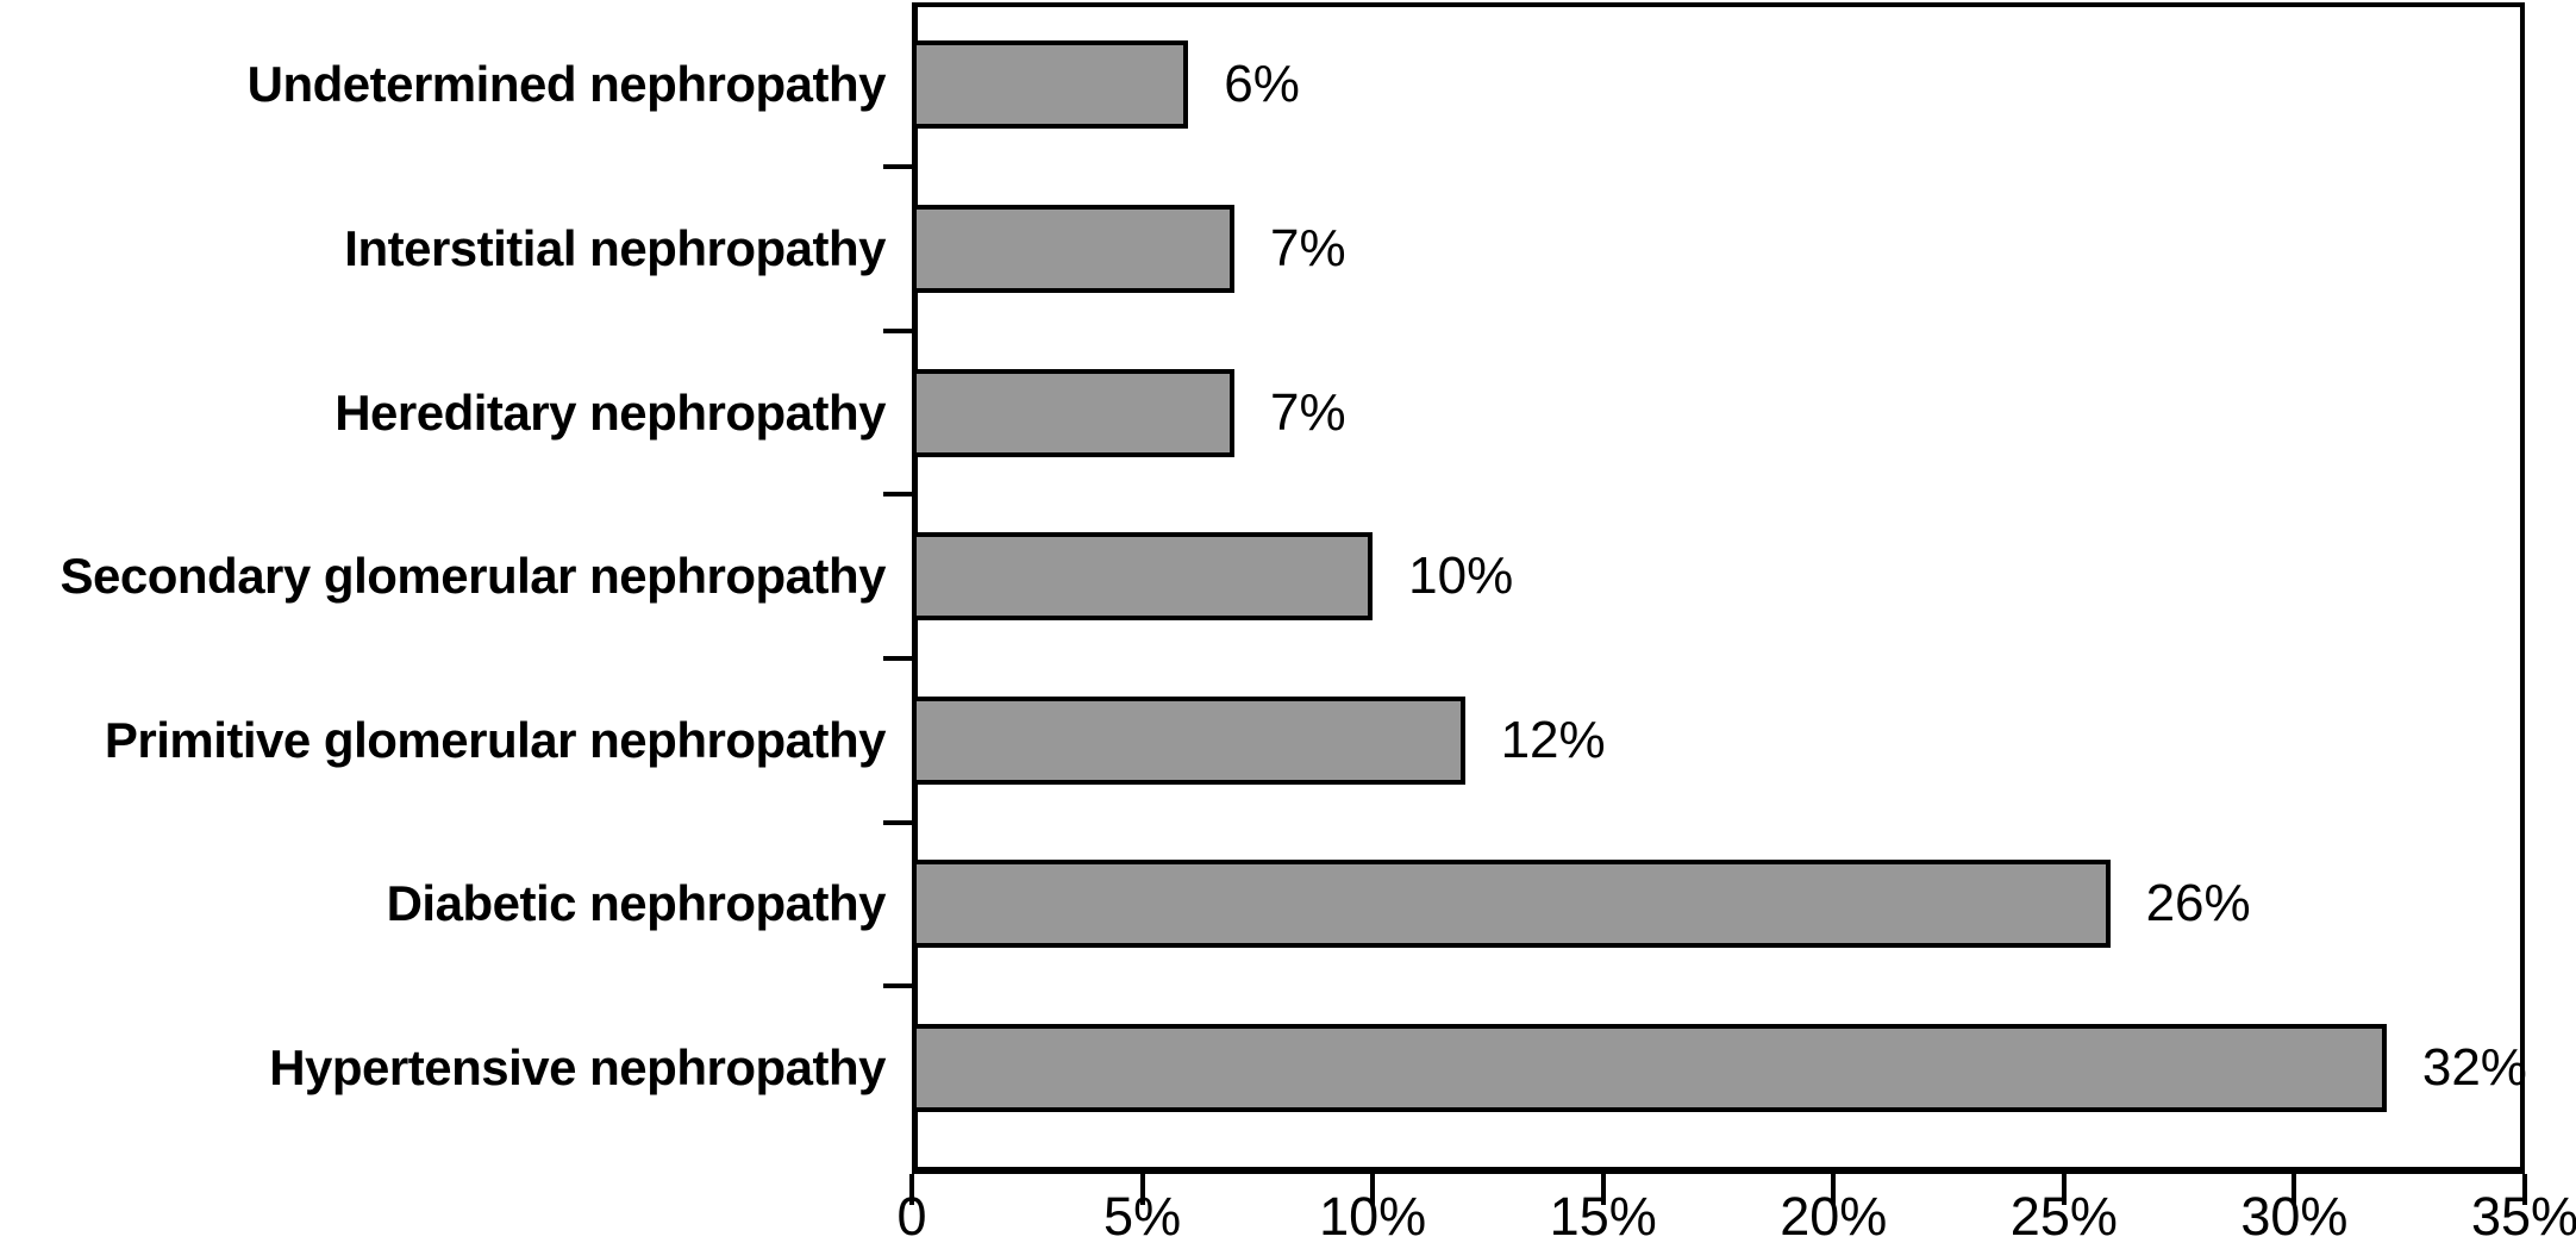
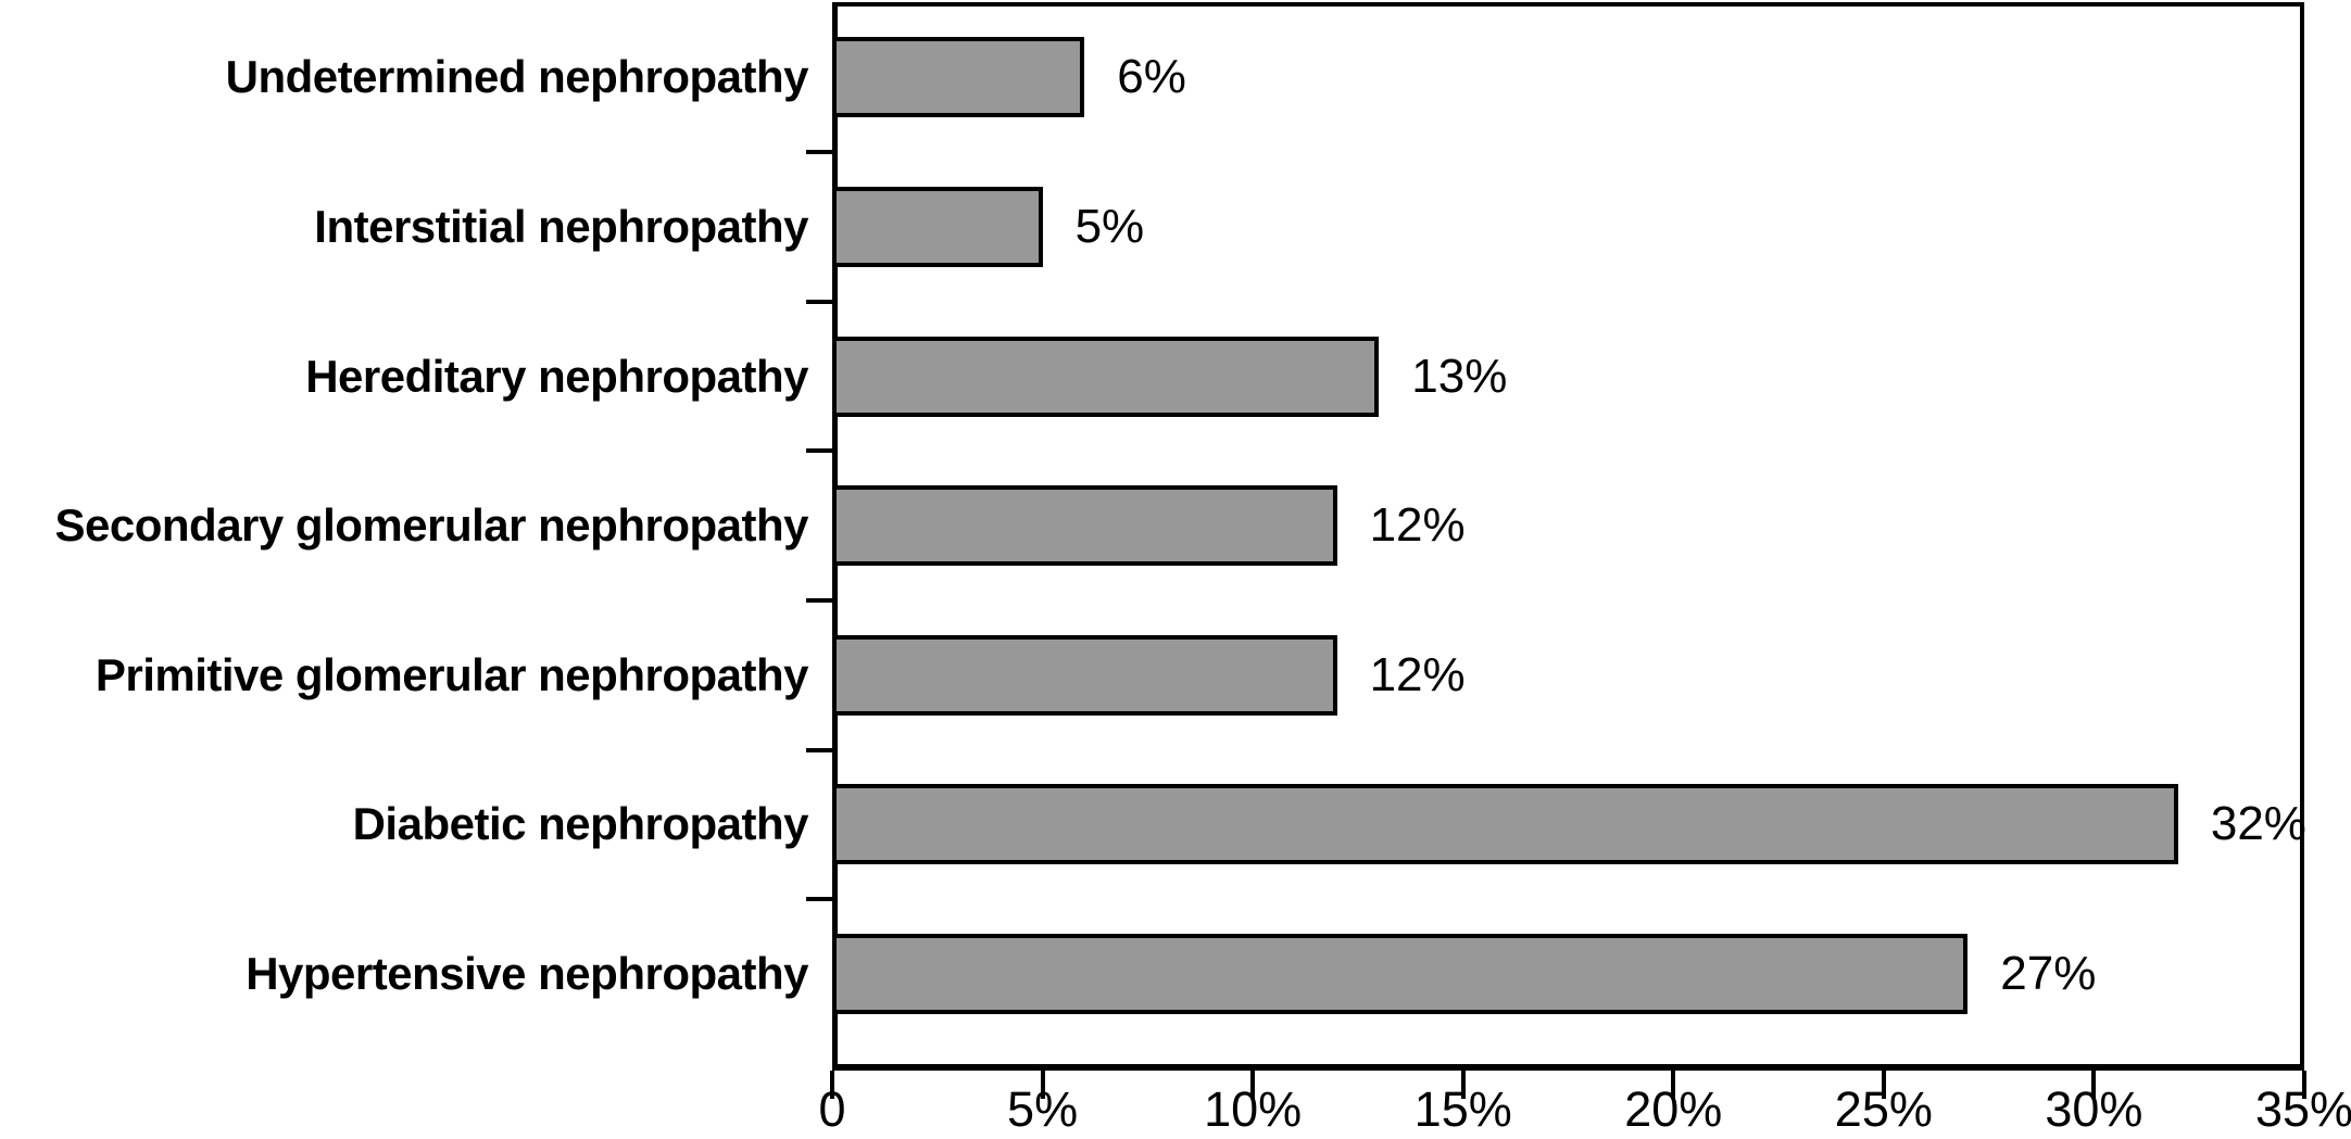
Interstitial nephropathy: 7% -> 5%
Hereditary nephropathy: 7% -> 13%
Secondary glomerular nephropathy: 10% -> 12%
Diabetic nephropathy: 26% -> 32%
Hypertensive nephropathy: 32% -> 27%
